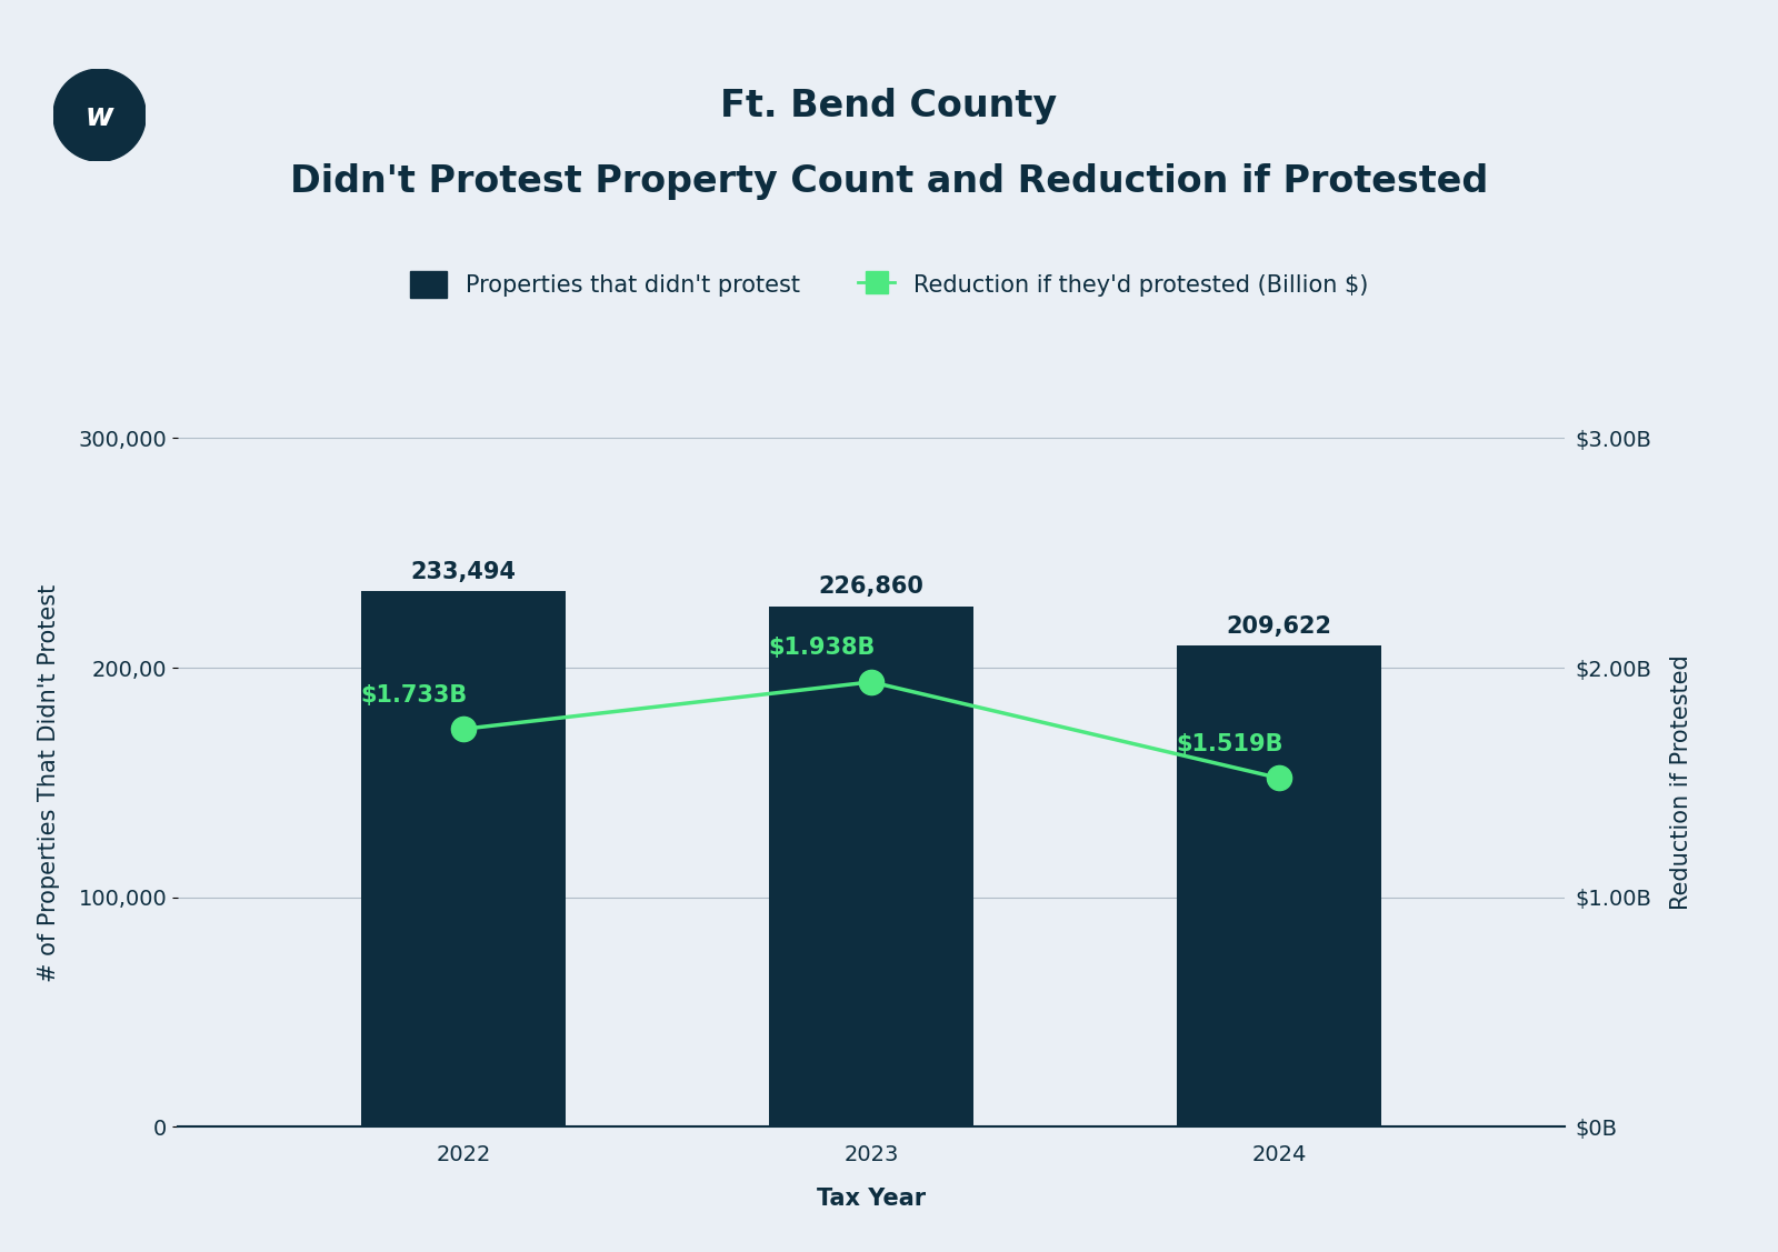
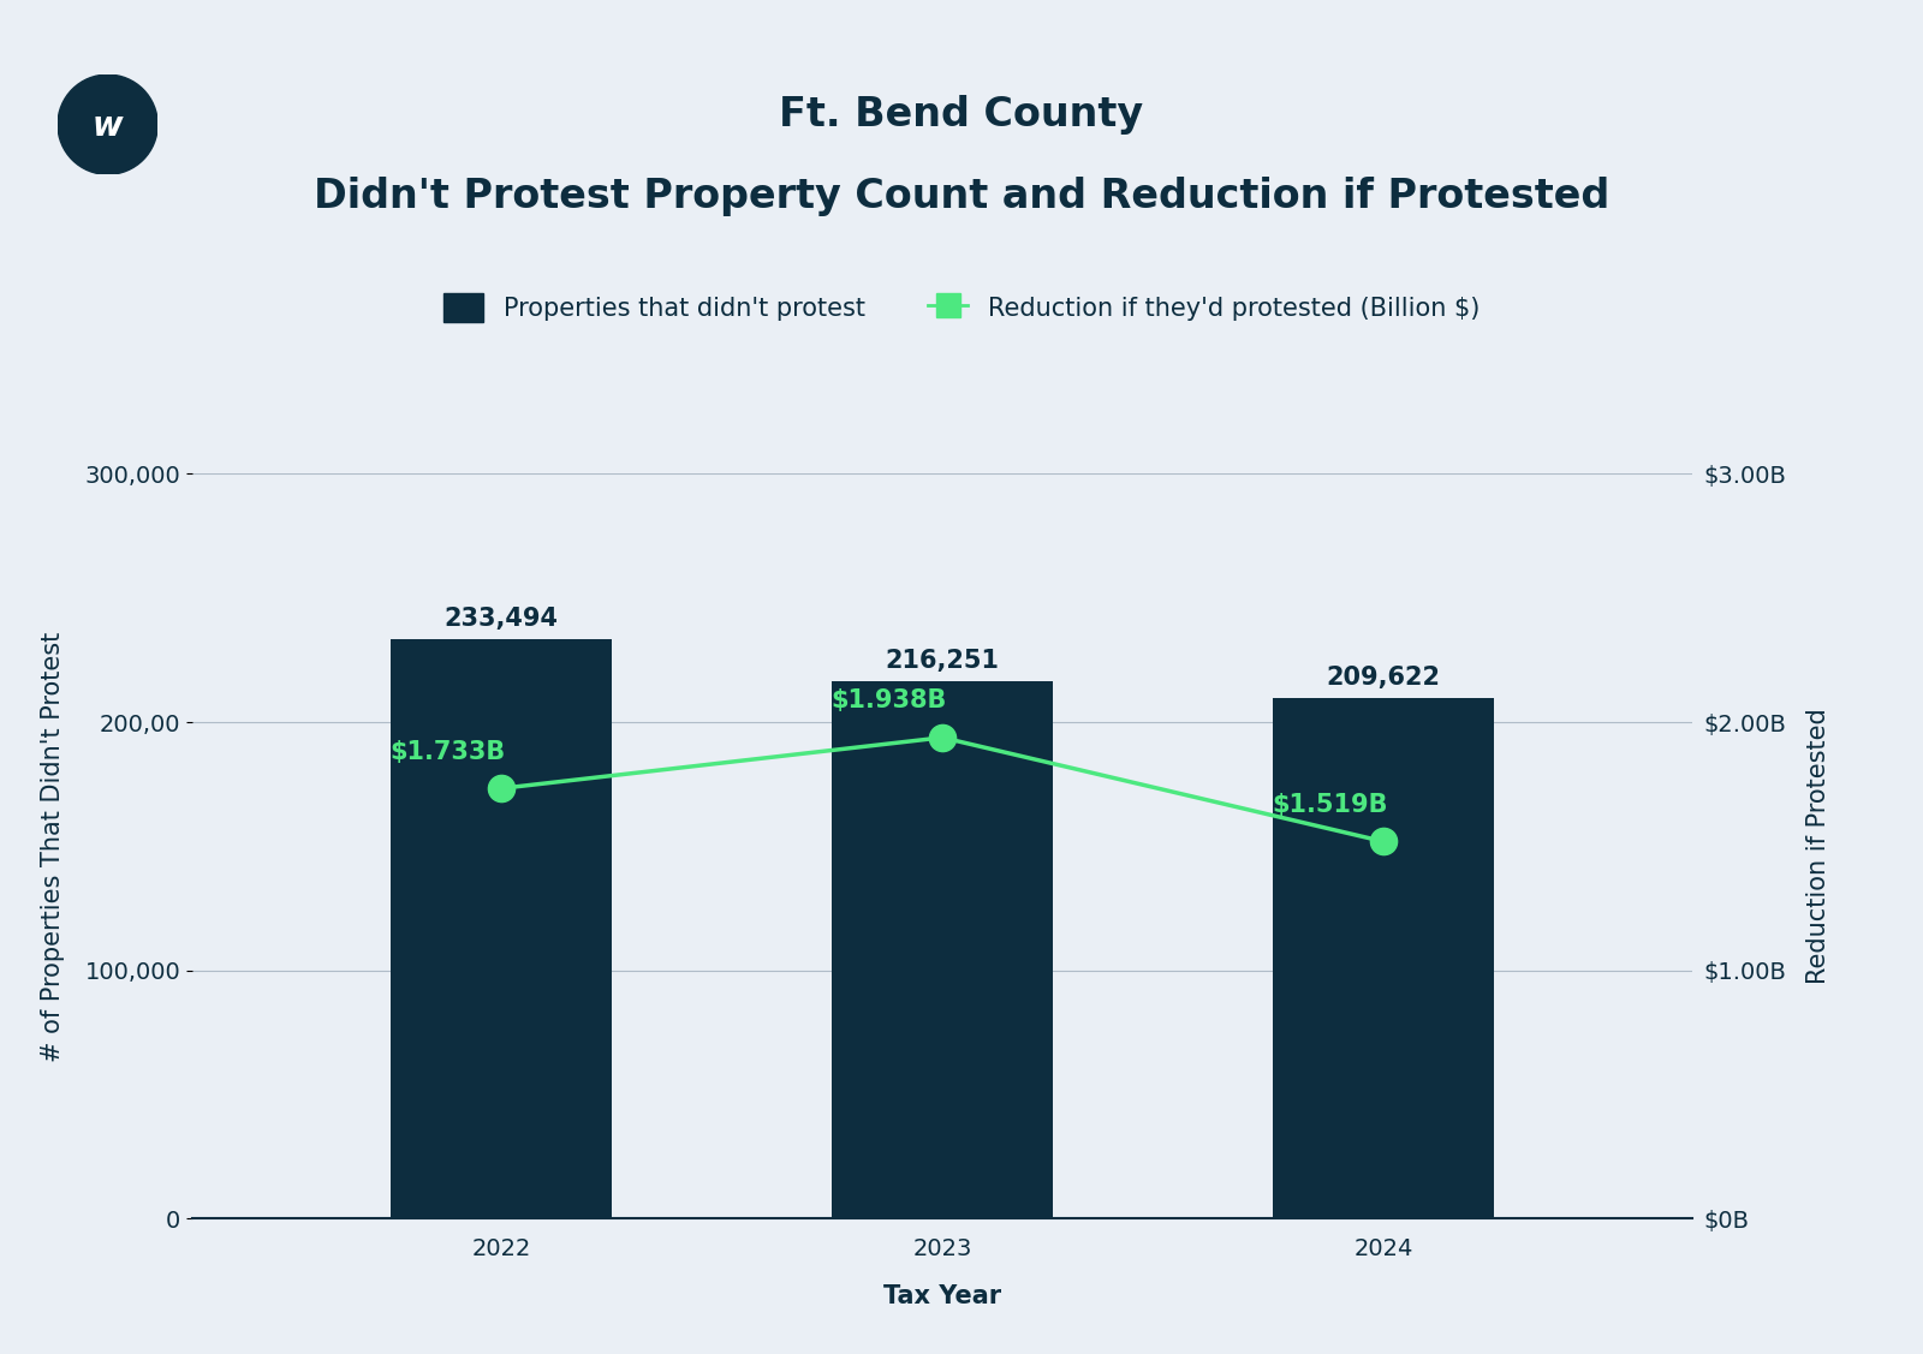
Properties that didn't protest/2023: 226,860 -> 216,251
